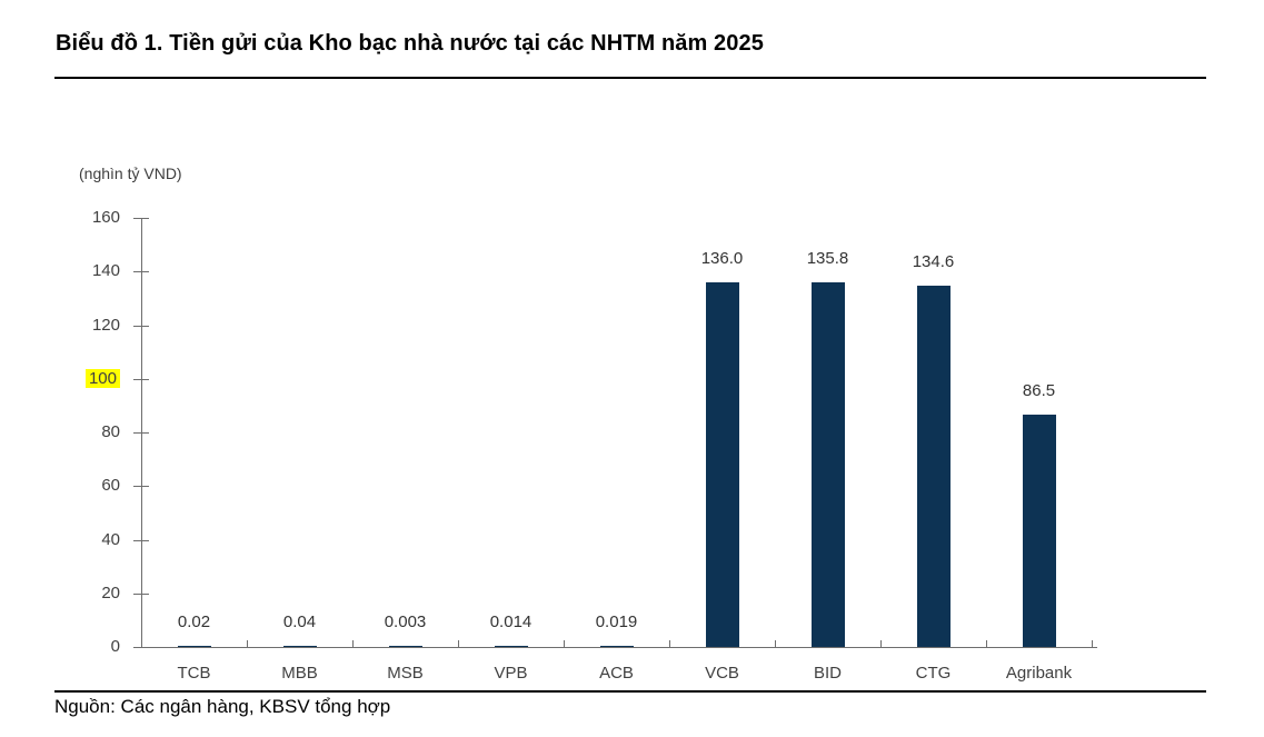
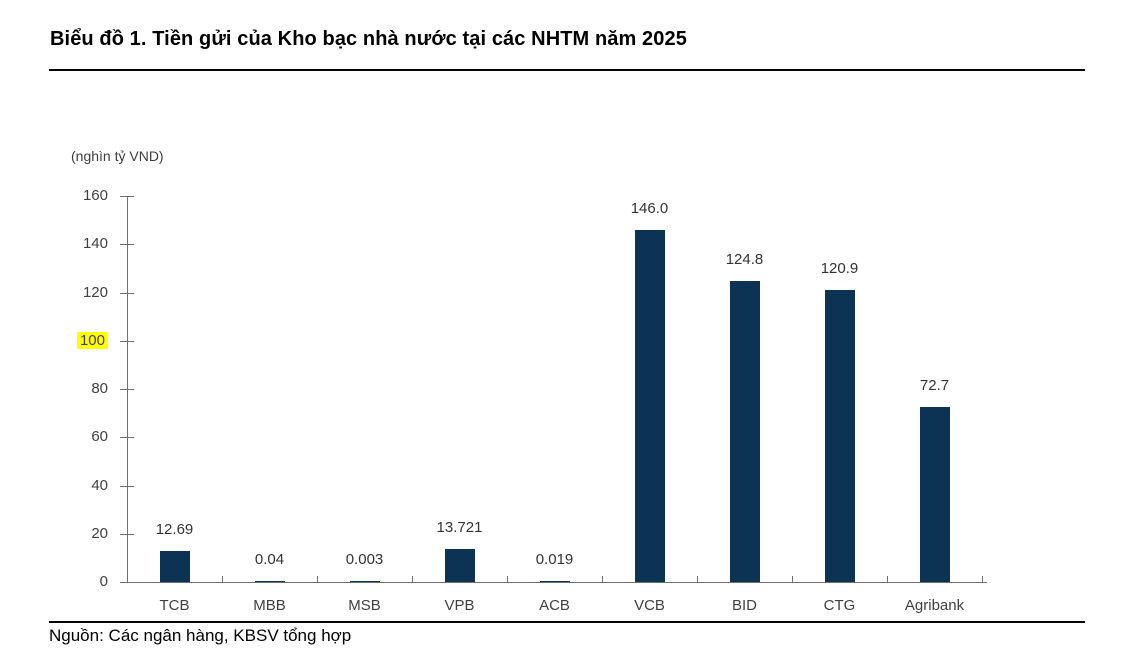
TCB: 0.02 -> 12.69
VPB: 0.014 -> 13.721
VCB: 136.0 -> 146.0
BID: 135.8 -> 124.8
CTG: 134.6 -> 120.9
Agribank: 86.5 -> 72.7
